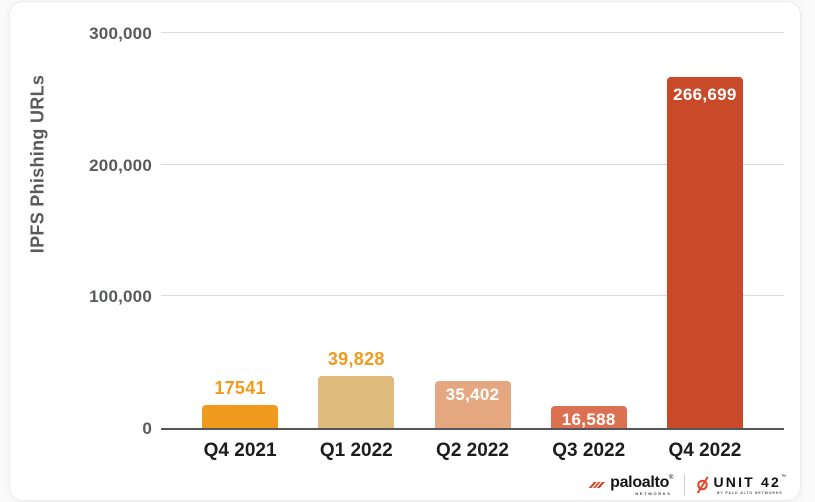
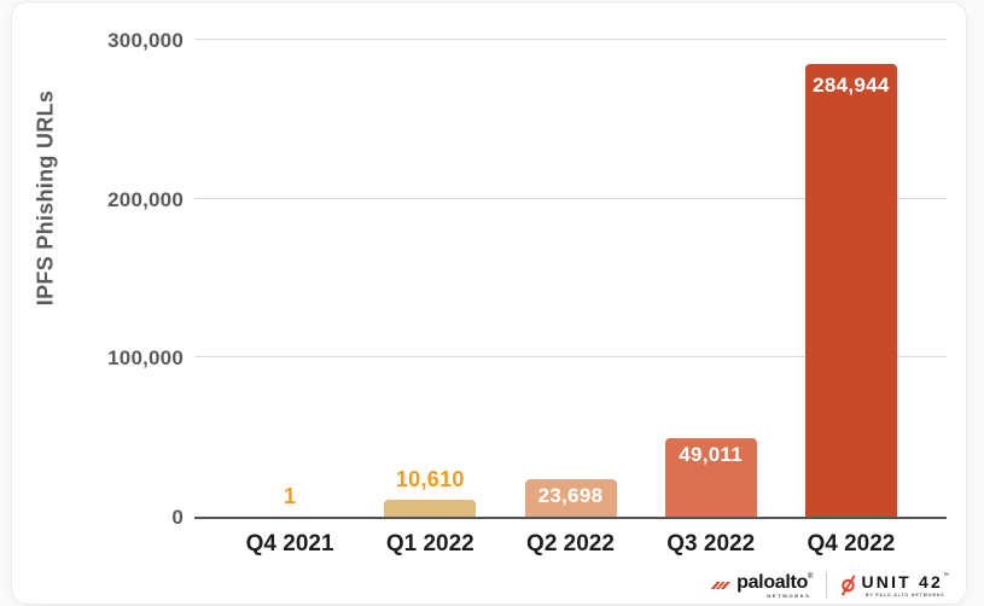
Q4 2021: 17541 -> 1
Q1 2022: 39,828 -> 10,610
Q2 2022: 35,402 -> 23,698
Q3 2022: 16,588 -> 49,011
Q4 2022: 266,699 -> 284,944
